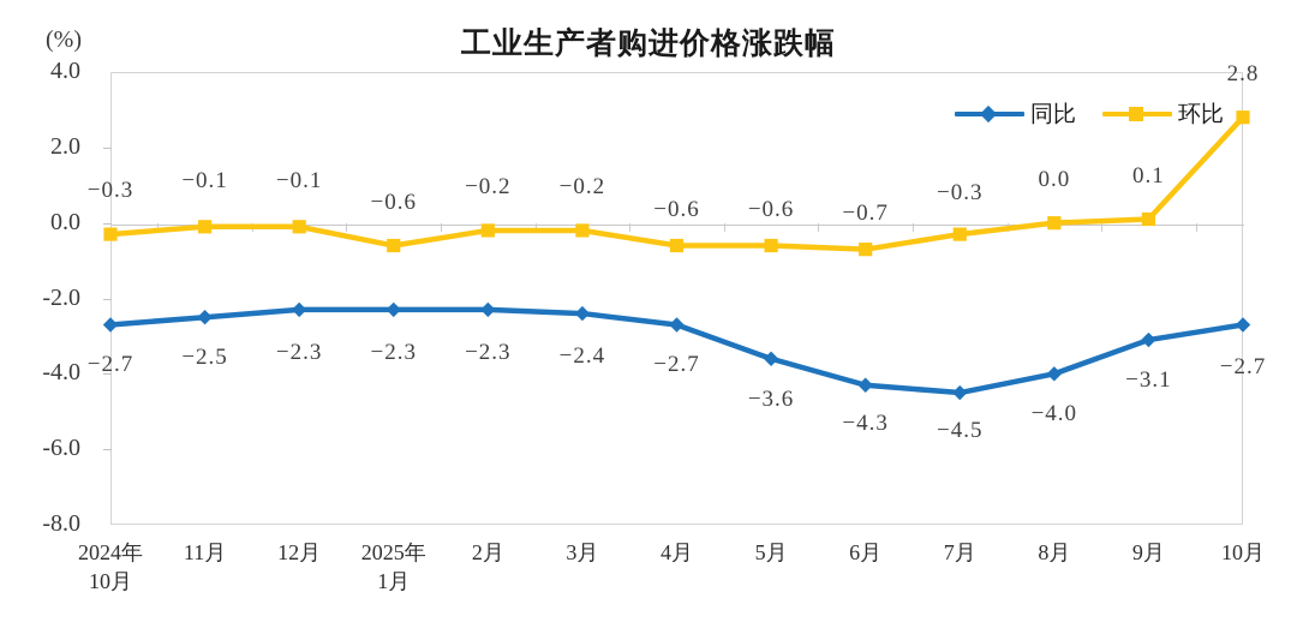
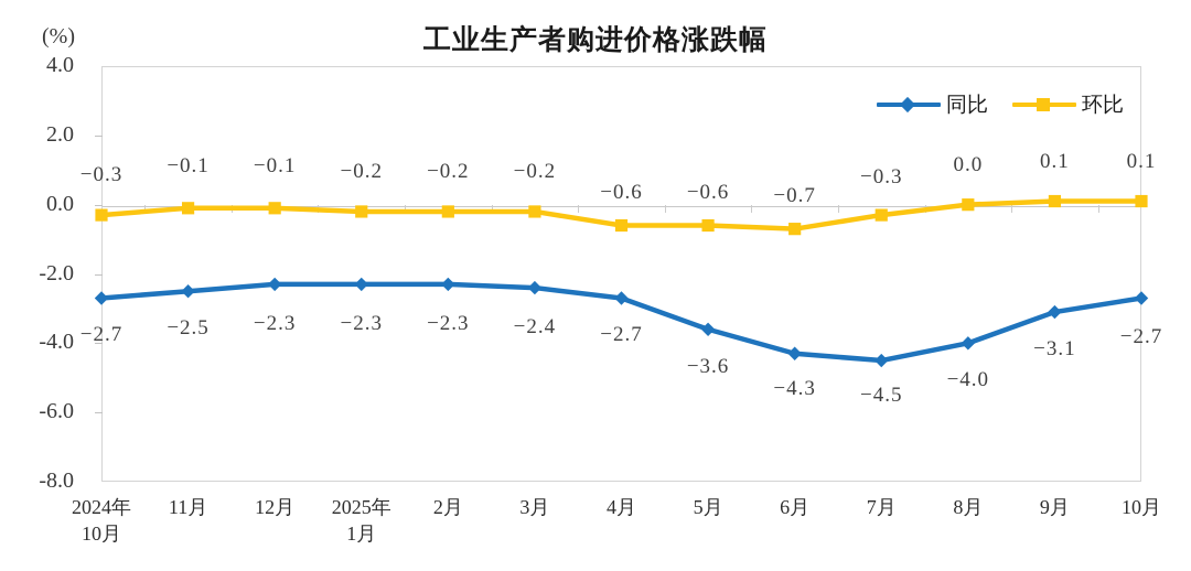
环比/2025年 1月: −0.6 -> −0.2
环比/10月: 2.8 -> 0.1
